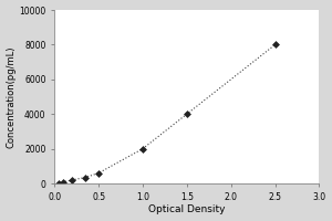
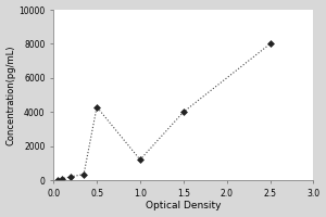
0.5: 600 -> 4300
1.0: 2000 -> 1200
